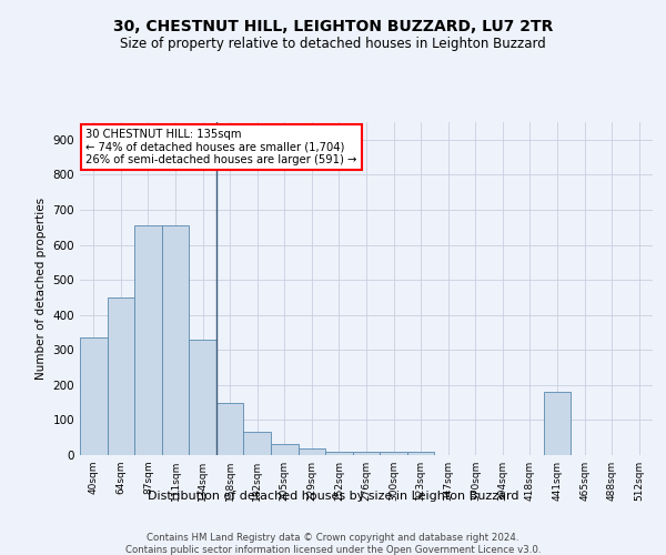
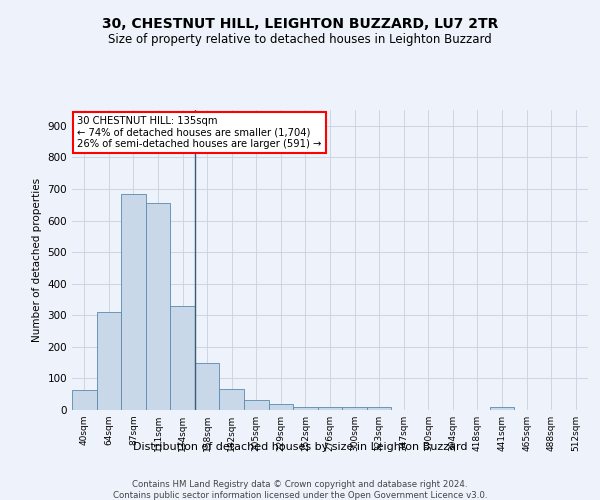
40sqm: 335 -> 62
64sqm: 450 -> 310
87sqm: 655 -> 685
441sqm: 180 -> 8
